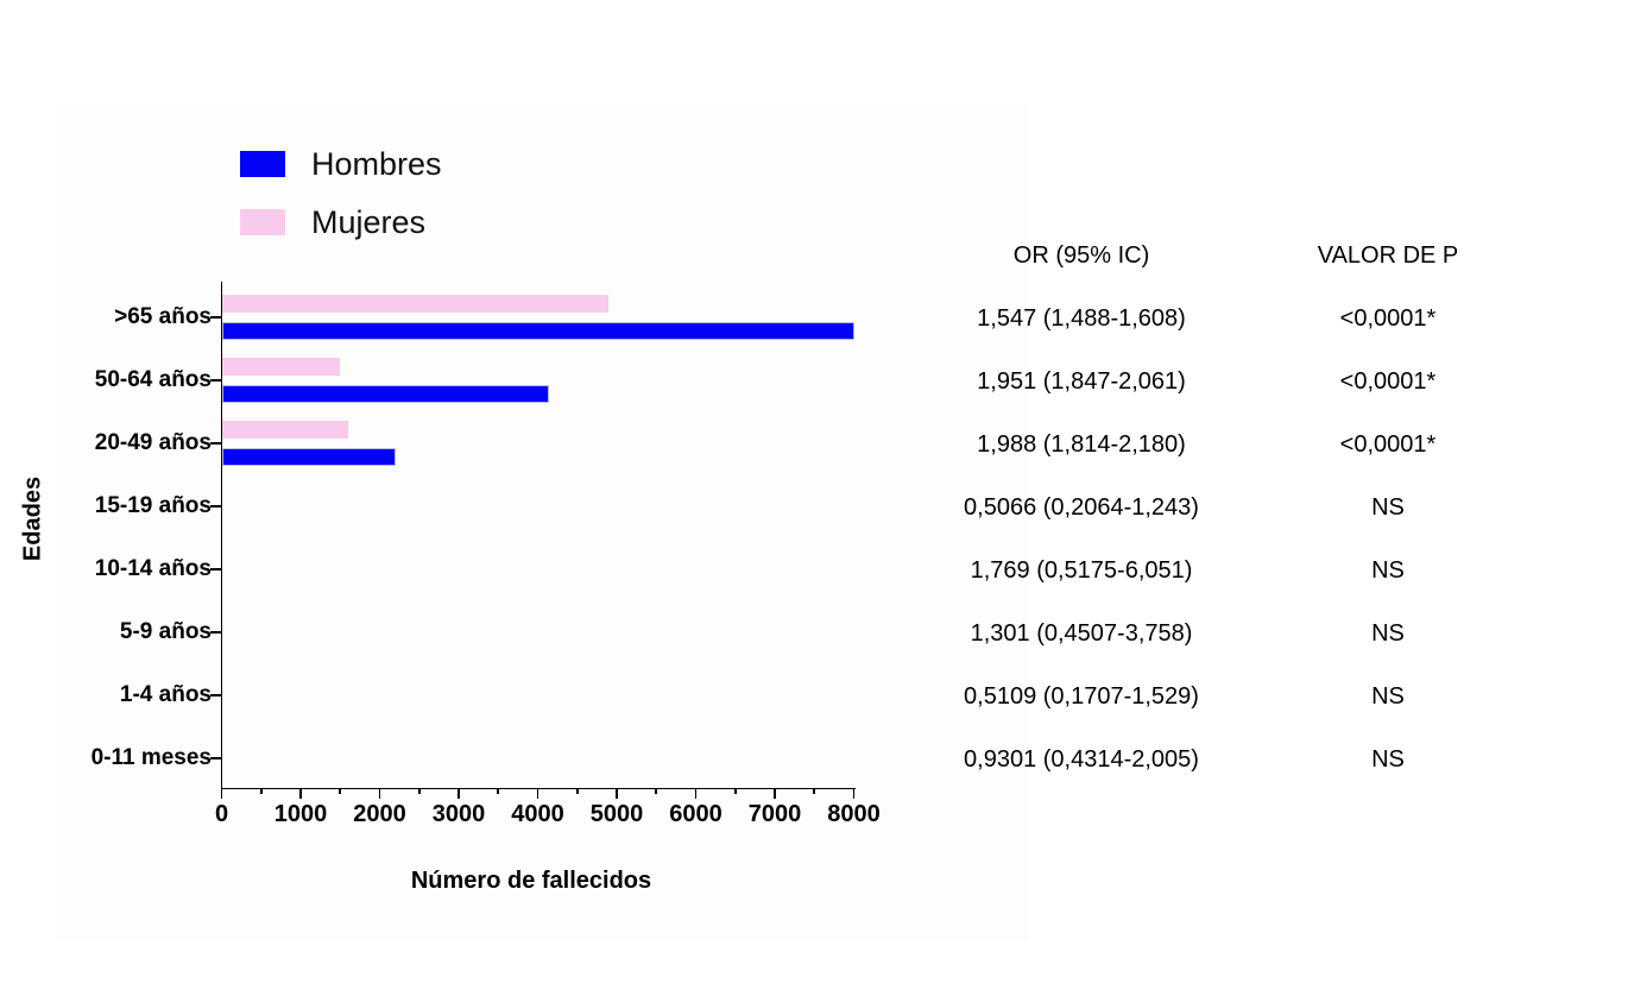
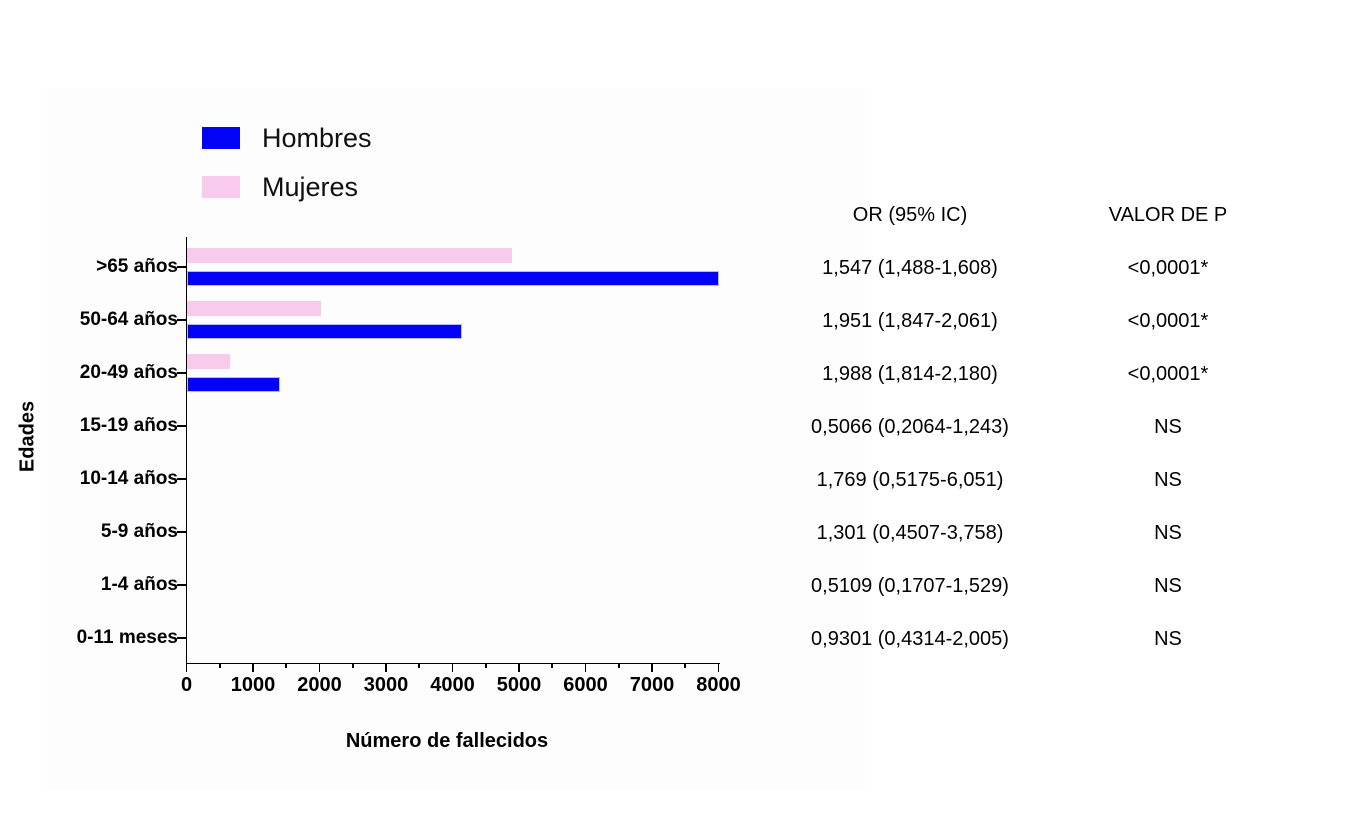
Mujeres/50-64 años: 1500 -> 2000
Hombres/20-49 años: 2200 -> 1400
Mujeres/20-49 años: 1600 -> 700
